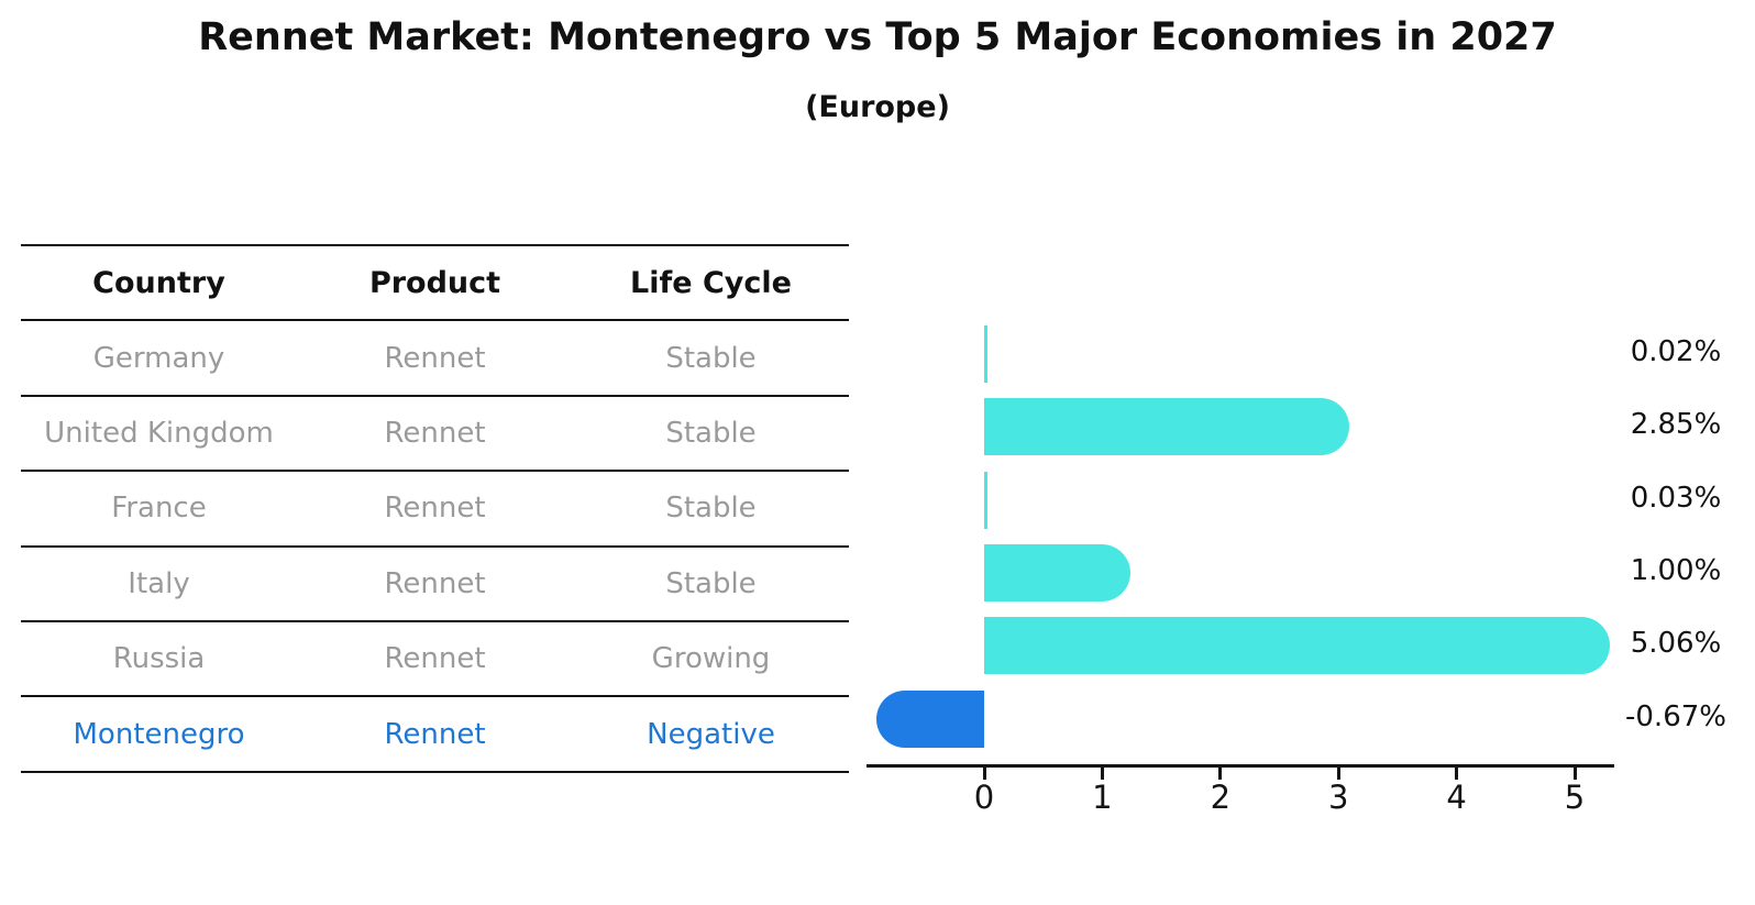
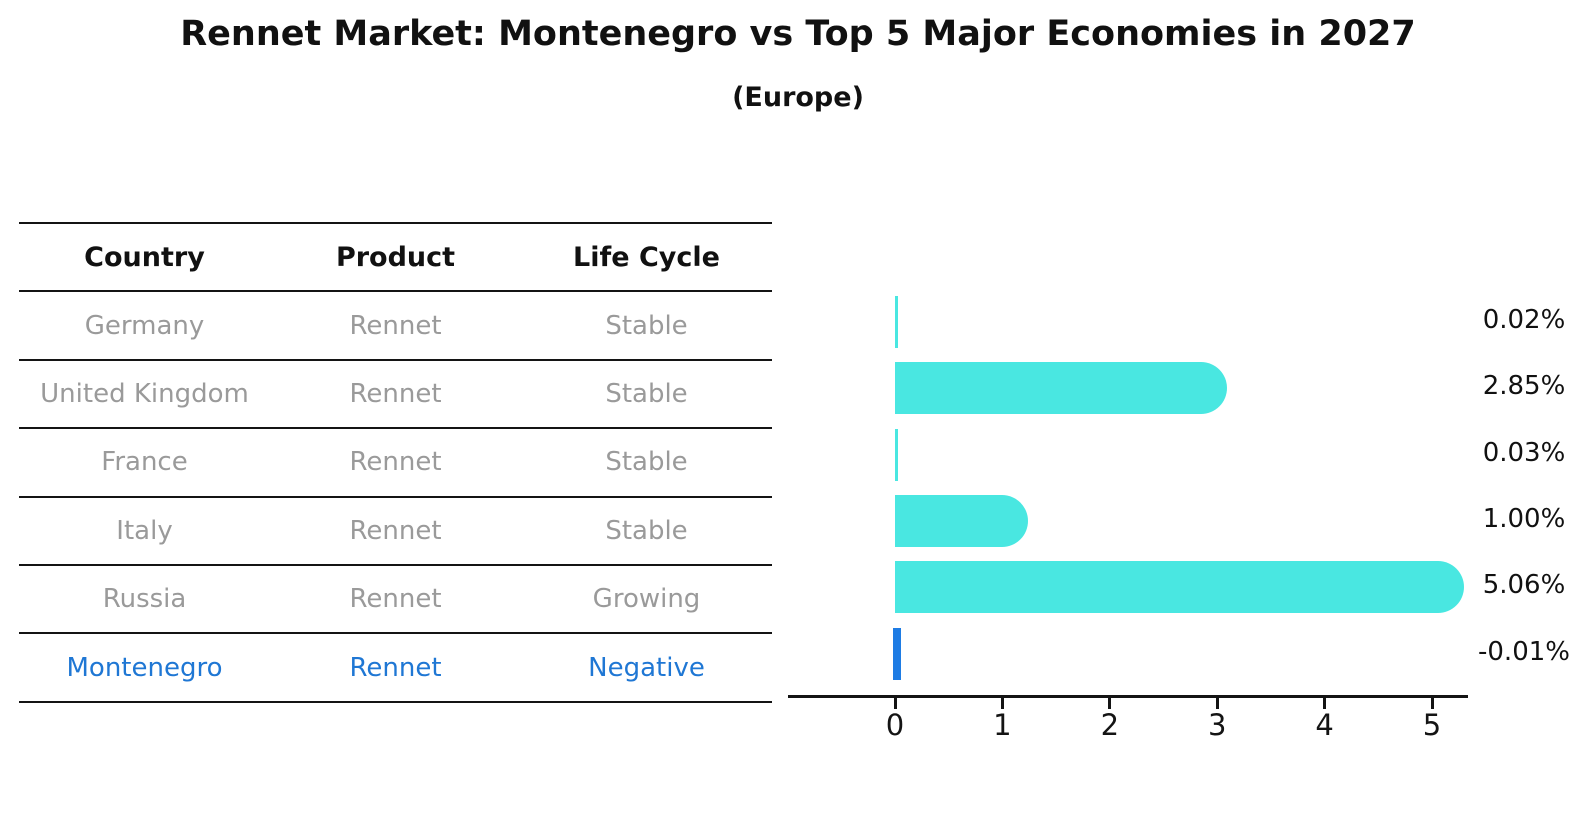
Montenegro: -0.67% -> -0.01%
